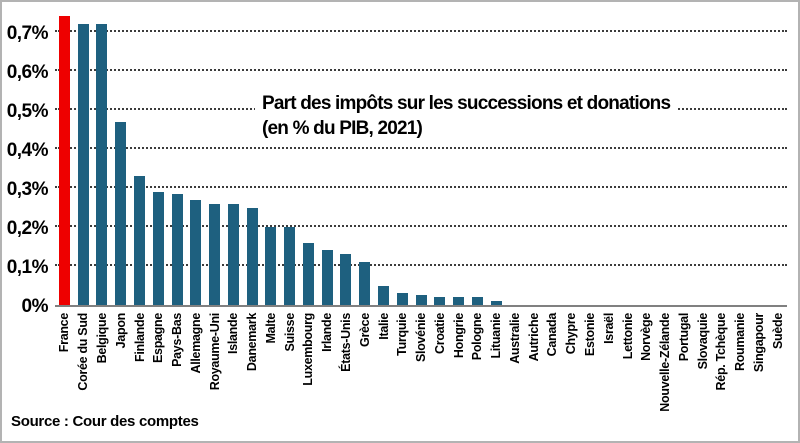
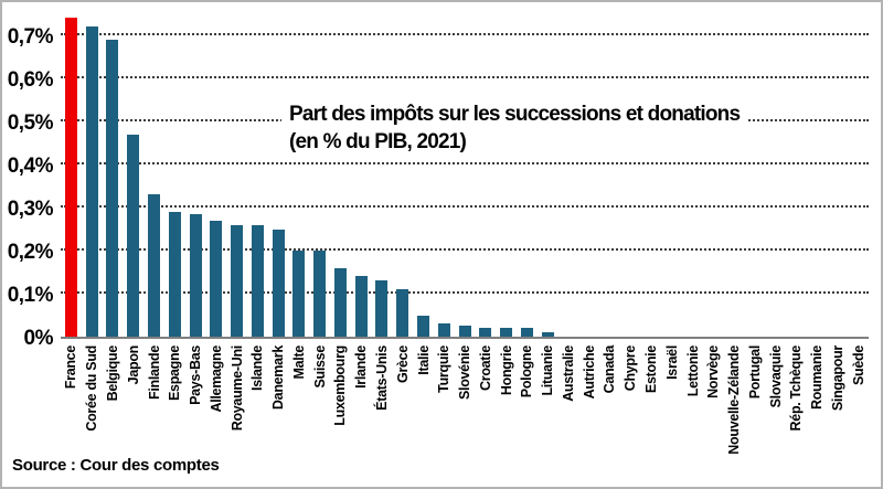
Belgique: 0,72% -> 0,69%
